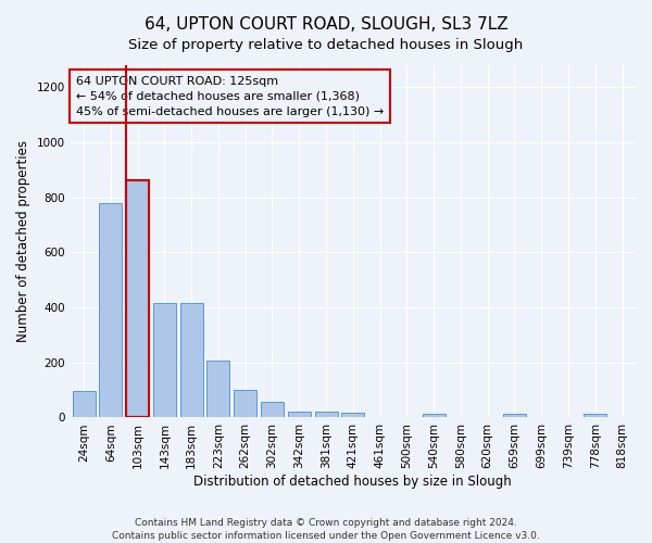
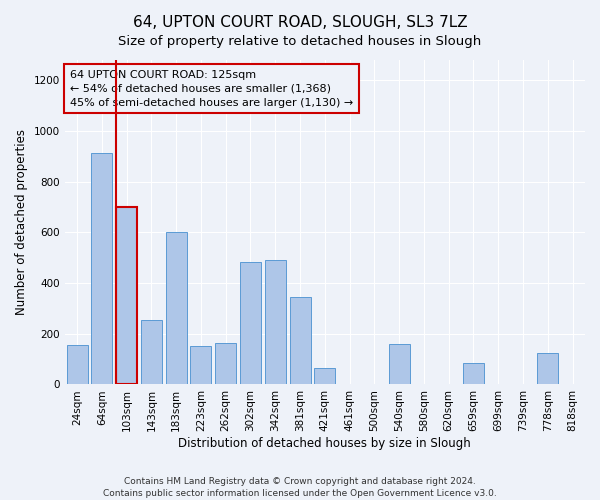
24sqm: 95 -> 155
64sqm: 780 -> 915
103sqm: 860 -> 700
143sqm: 415 -> 255
183sqm: 415 -> 600
223sqm: 205 -> 150
262sqm: 100 -> 165
302sqm: 57 -> 485
342sqm: 22 -> 490
381sqm: 22 -> 345
421sqm: 17 -> 65
540sqm: 12 -> 160
659sqm: 12 -> 85
778sqm: 12 -> 125
